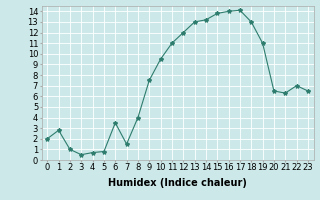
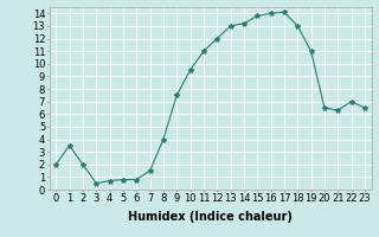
1: 2.8 -> 3.5
2: 1.0 -> 2.0
6: 3.5 -> 0.8
